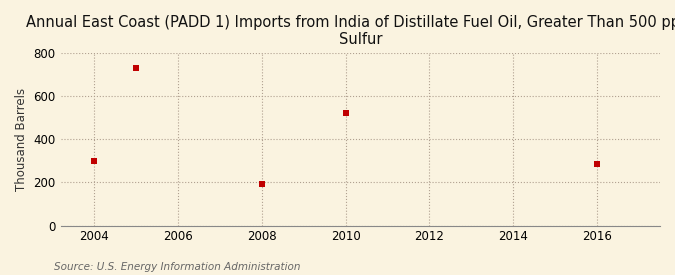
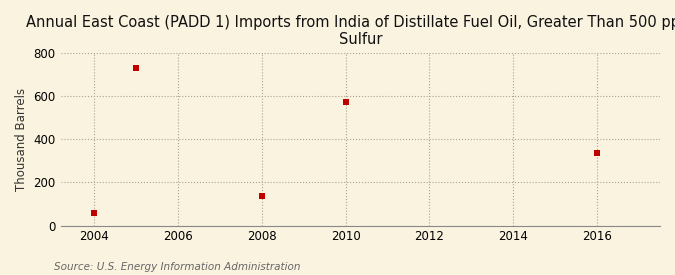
2004: 300 -> 60
2008: 193 -> 135
2010: 520 -> 570
2016: 283 -> 335
